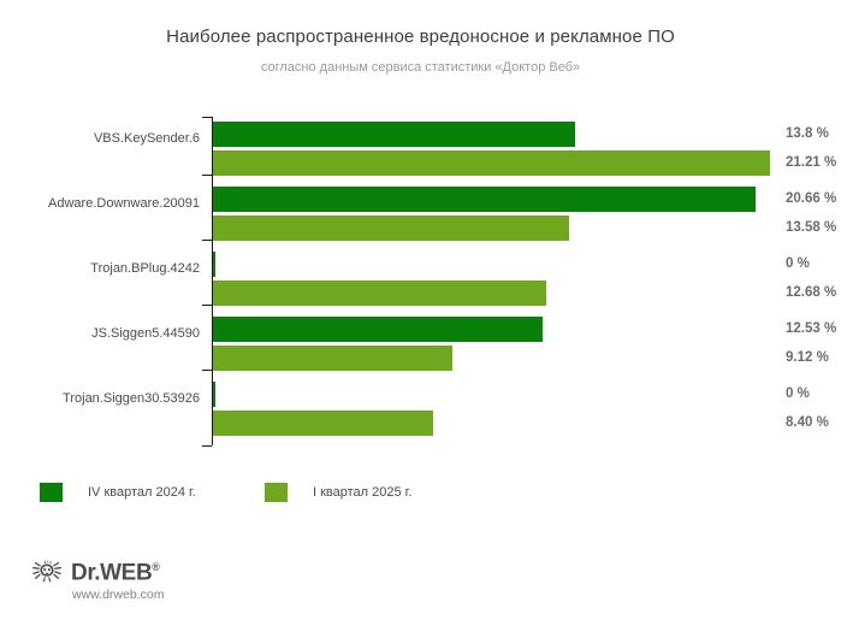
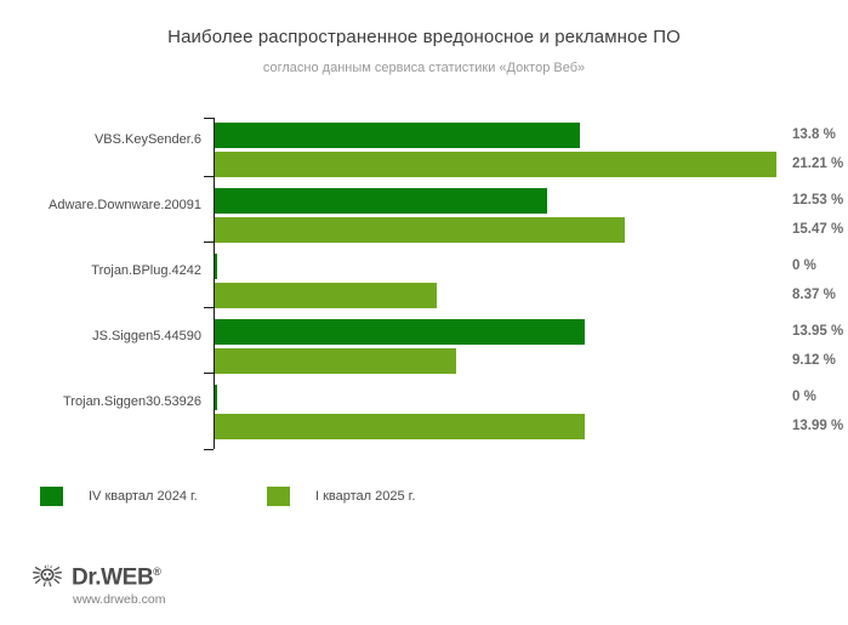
IV квартал 2024 г./Adware.Downware.20091: 20.66 -> 12.53
I квартал 2025 г./Adware.Downware.20091: 13.58 -> 15.47
I квартал 2025 г./Trojan.BPlug.4242: 12.68 -> 8.37
IV квартал 2024 г./JS.Siggen5.44590: 12.53 -> 13.95
I квартал 2025 г./Trojan.Siggen30.53926: 8.40 -> 13.99
